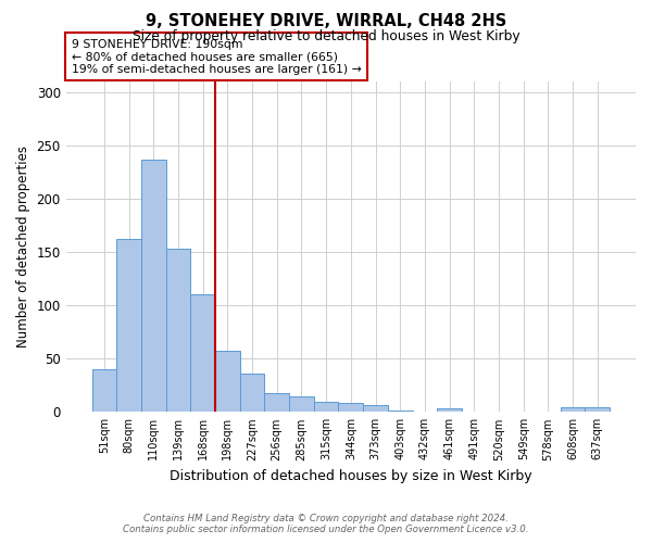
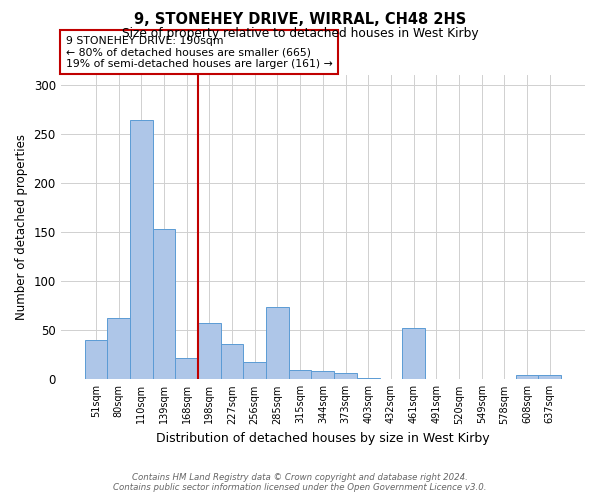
80sqm: 162 -> 62
110sqm: 237 -> 264
168sqm: 110 -> 22
285sqm: 15 -> 74
461sqm: 3 -> 52
